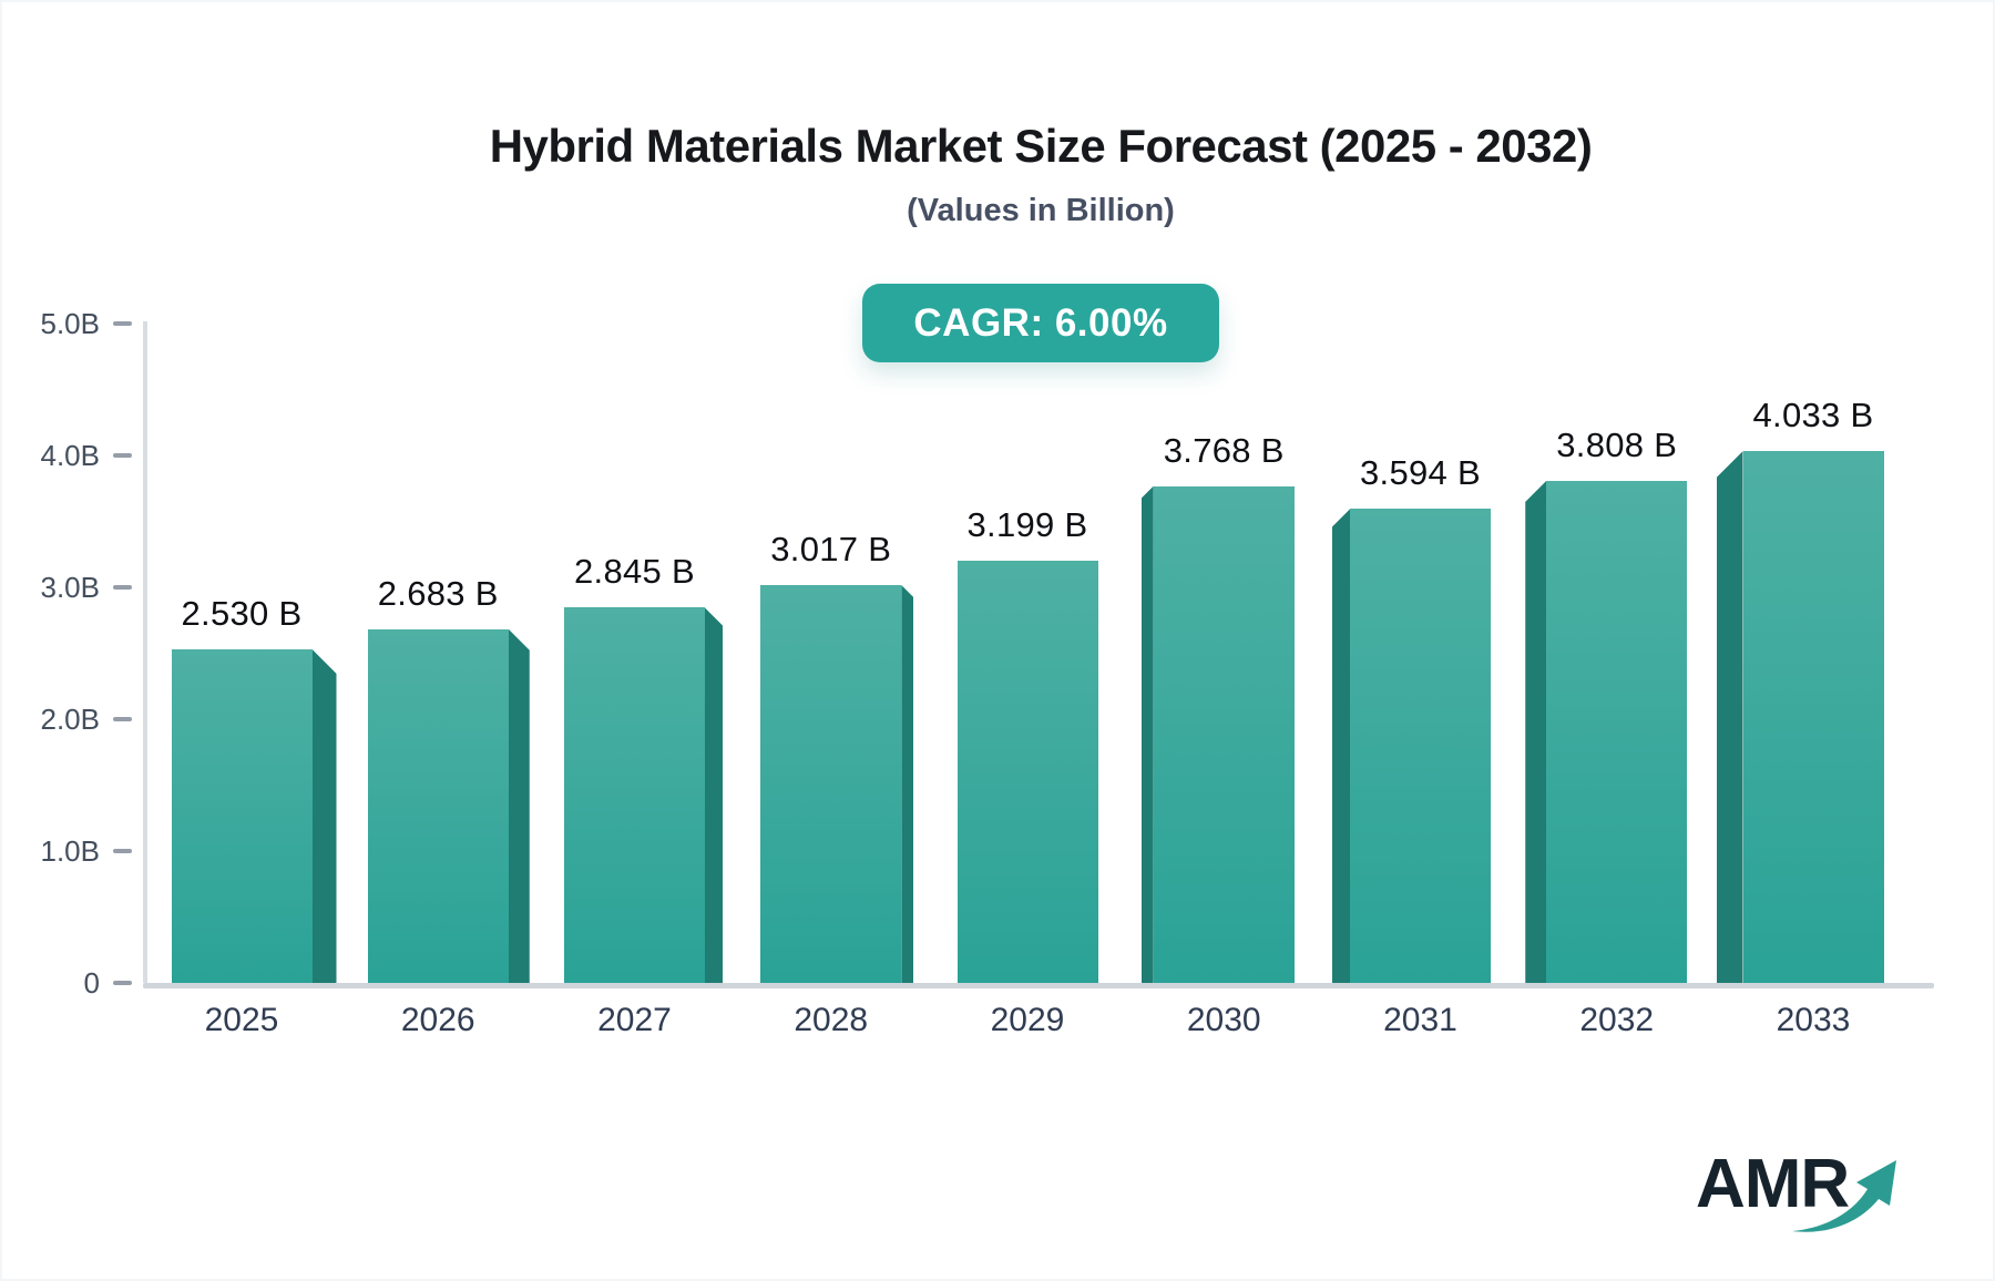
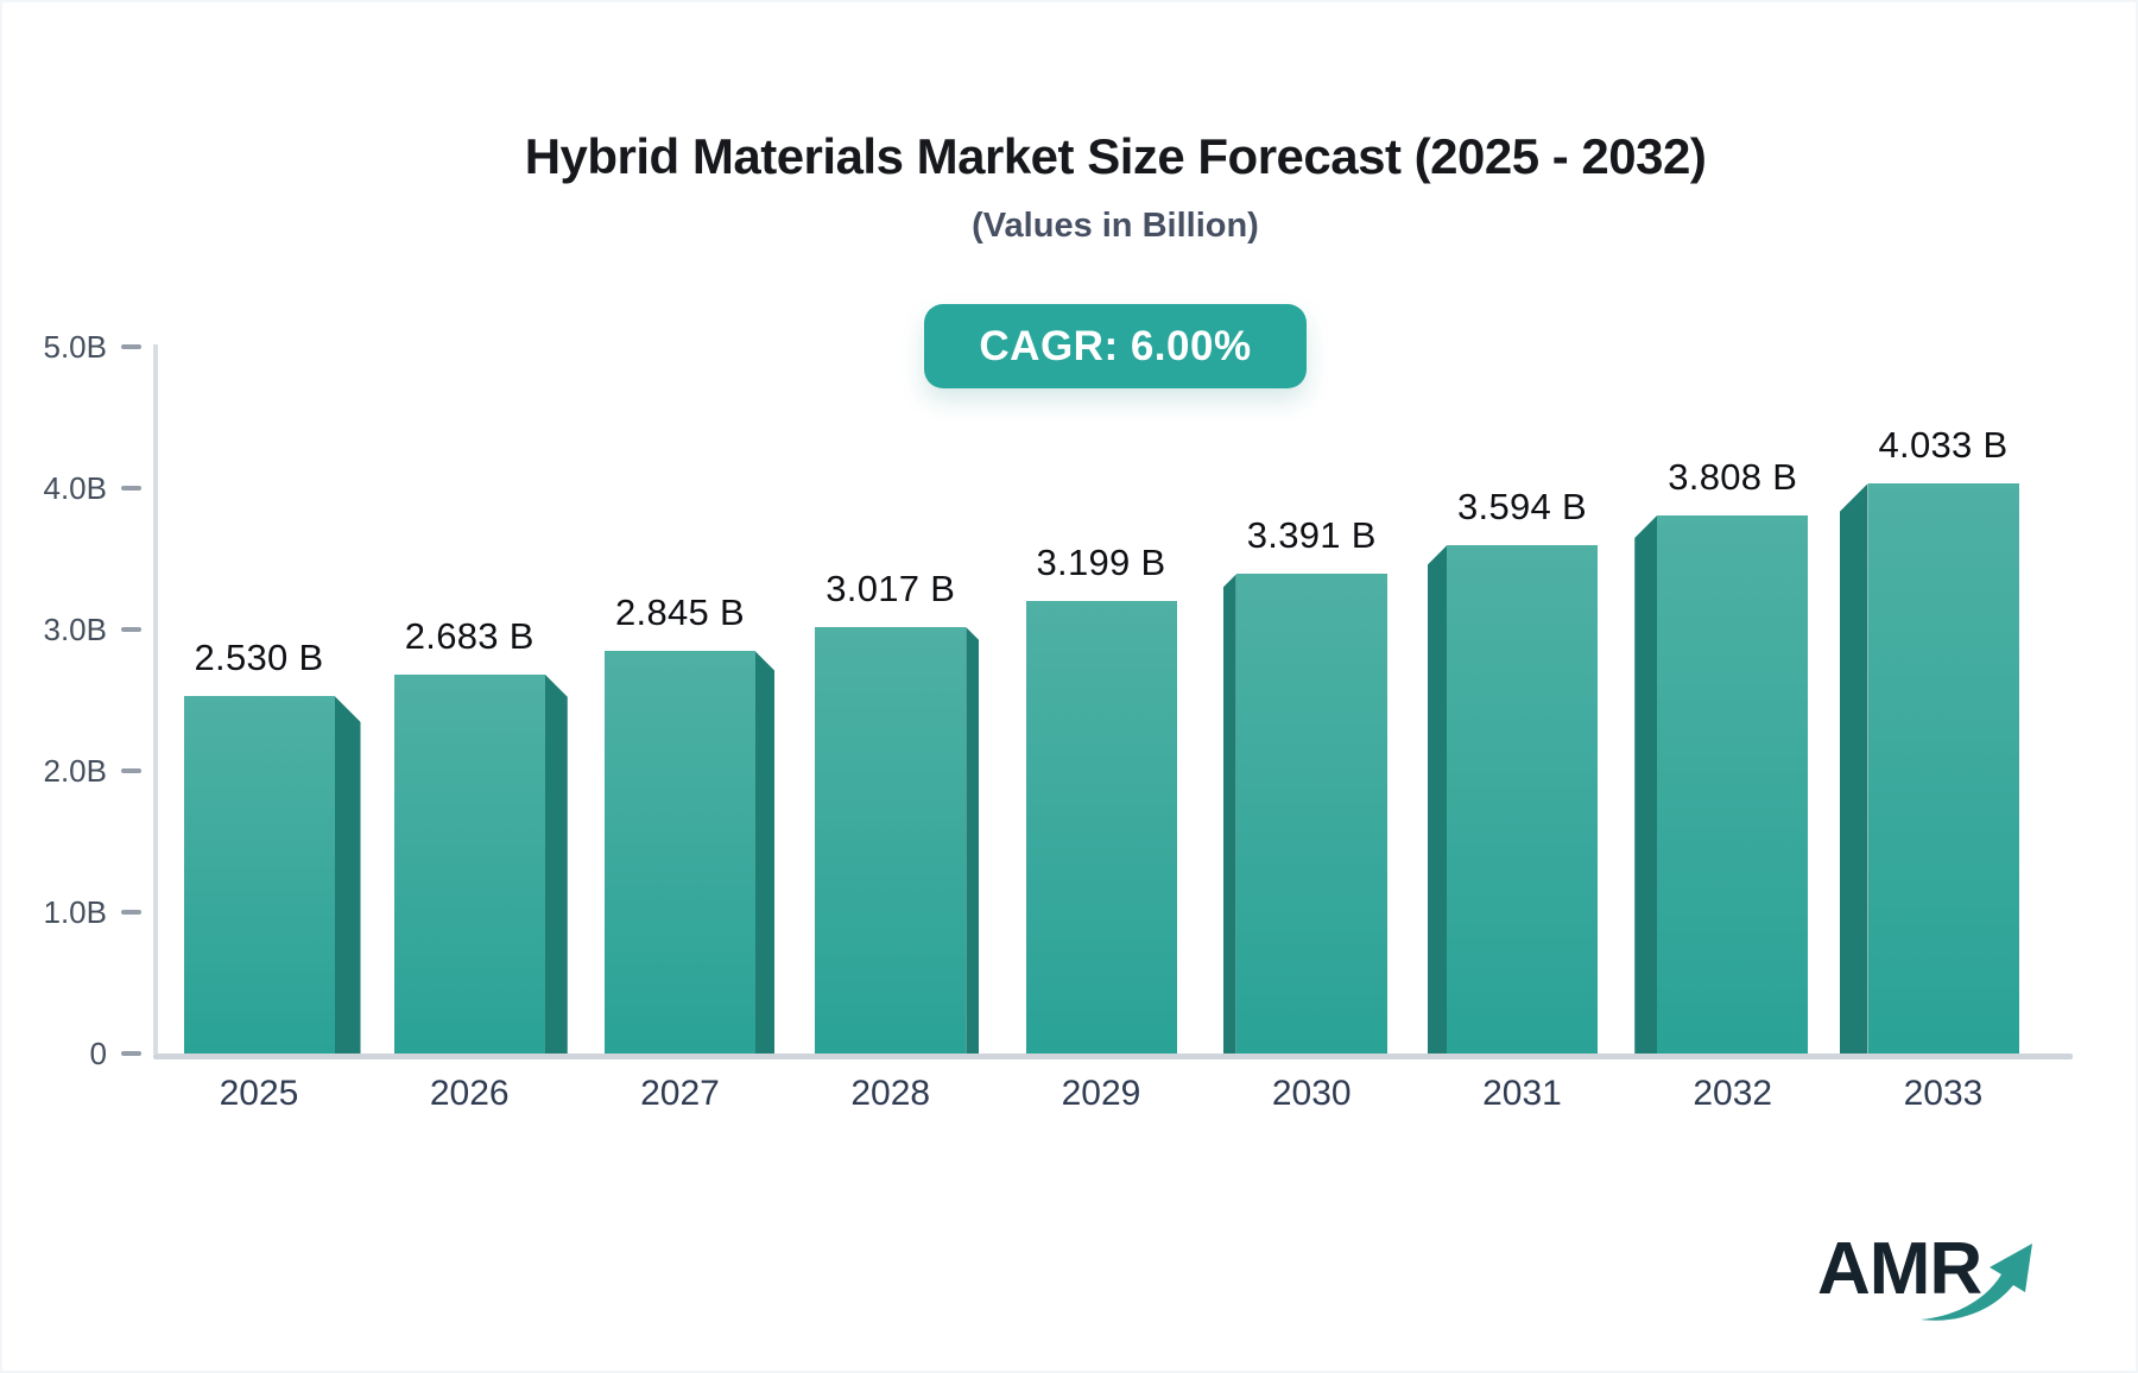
2030: 3.768 -> 3.391
